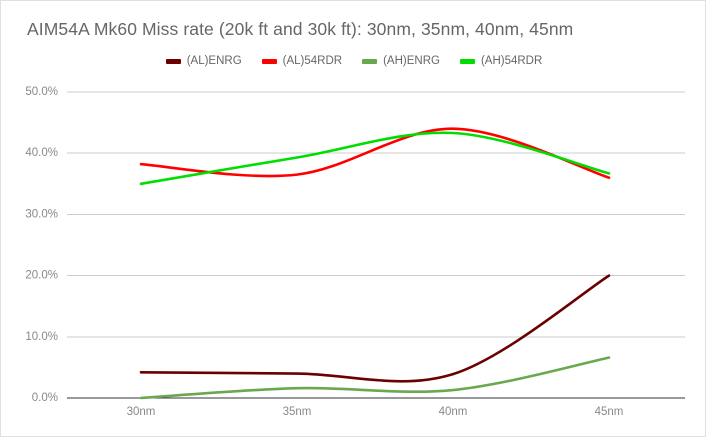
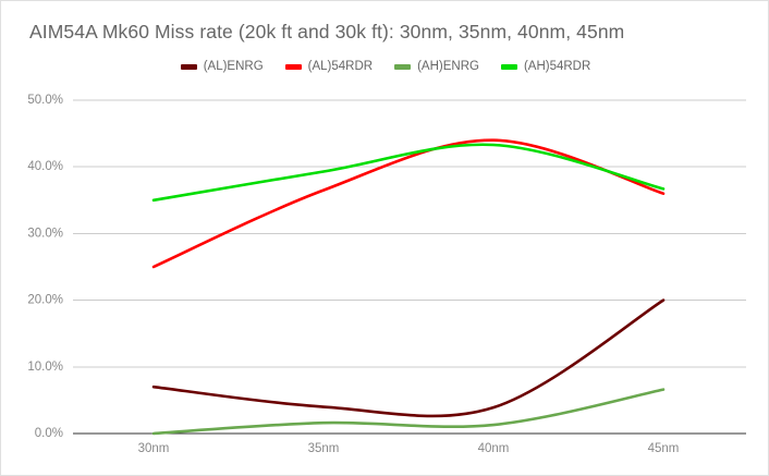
(AL)ENRG/30nm: 4% -> 7%
(AL)54RDR/30nm: 38% -> 25%
